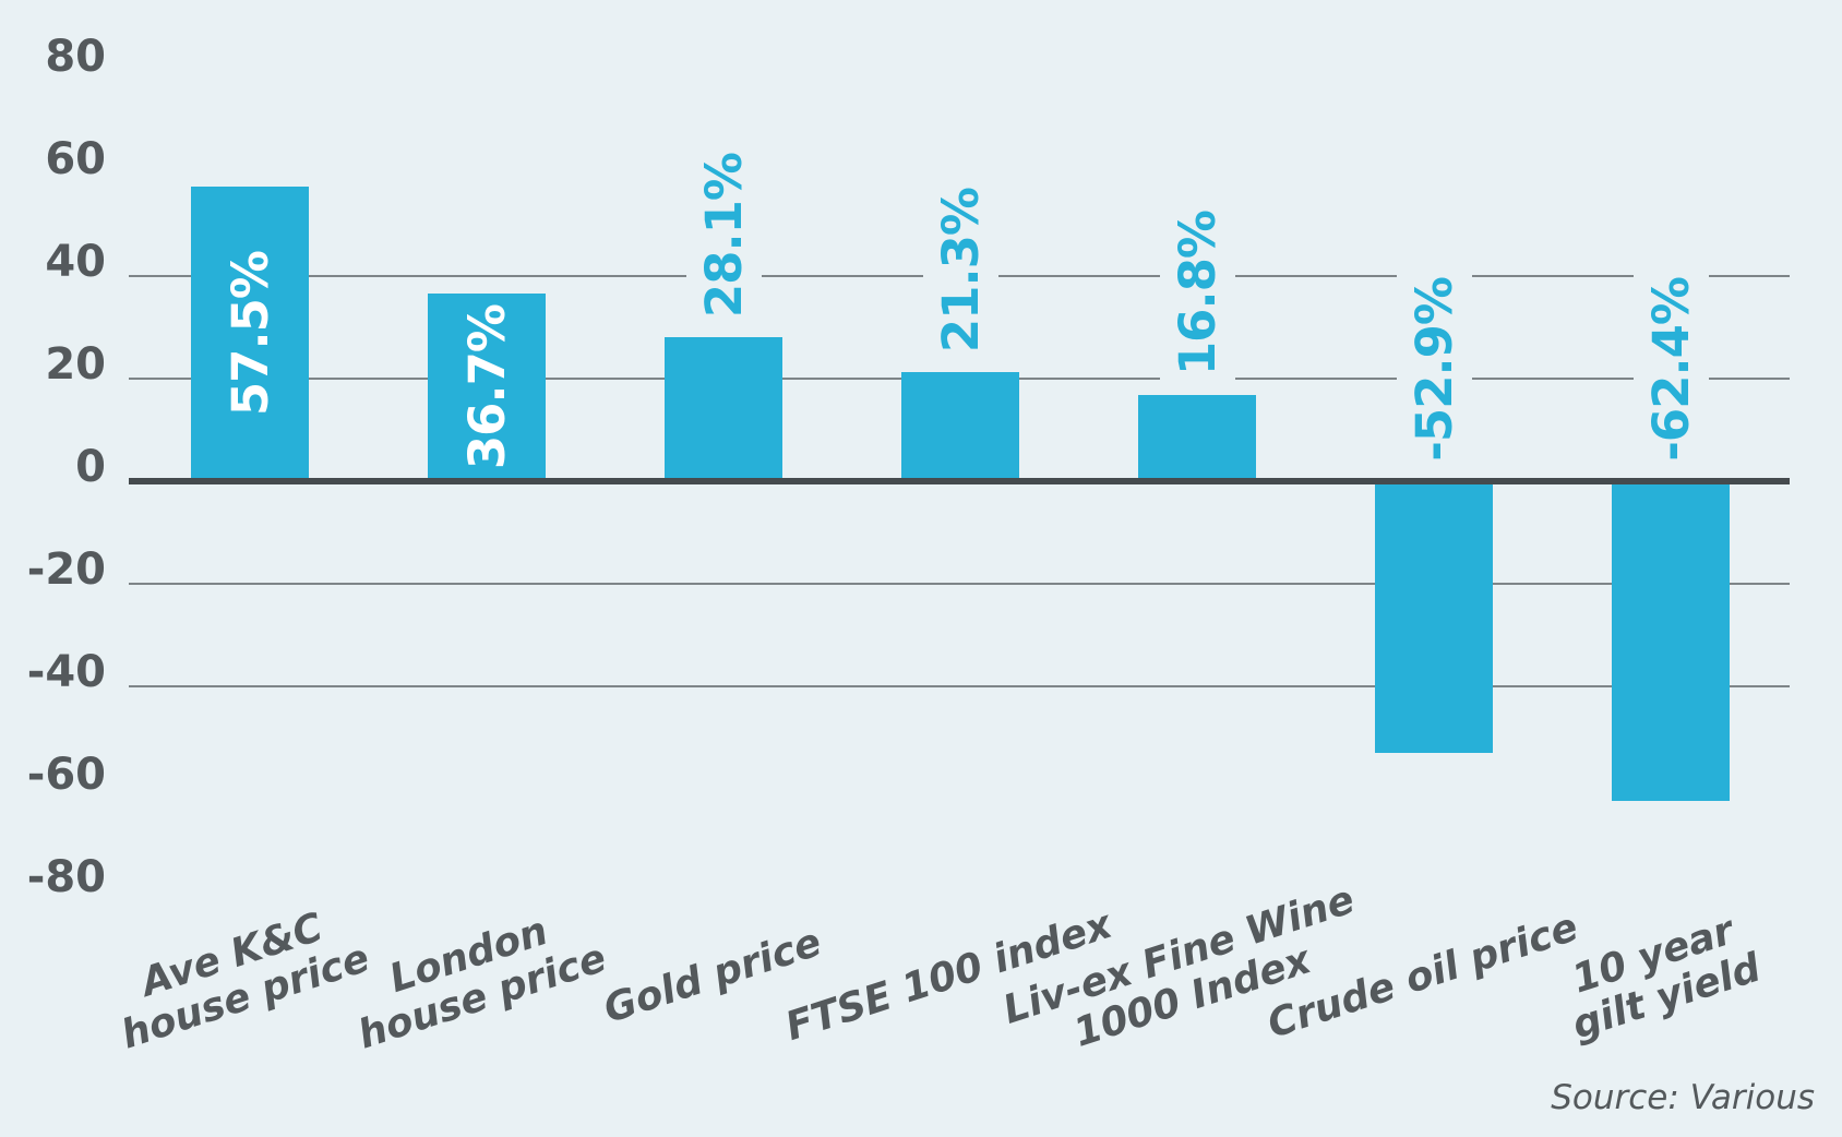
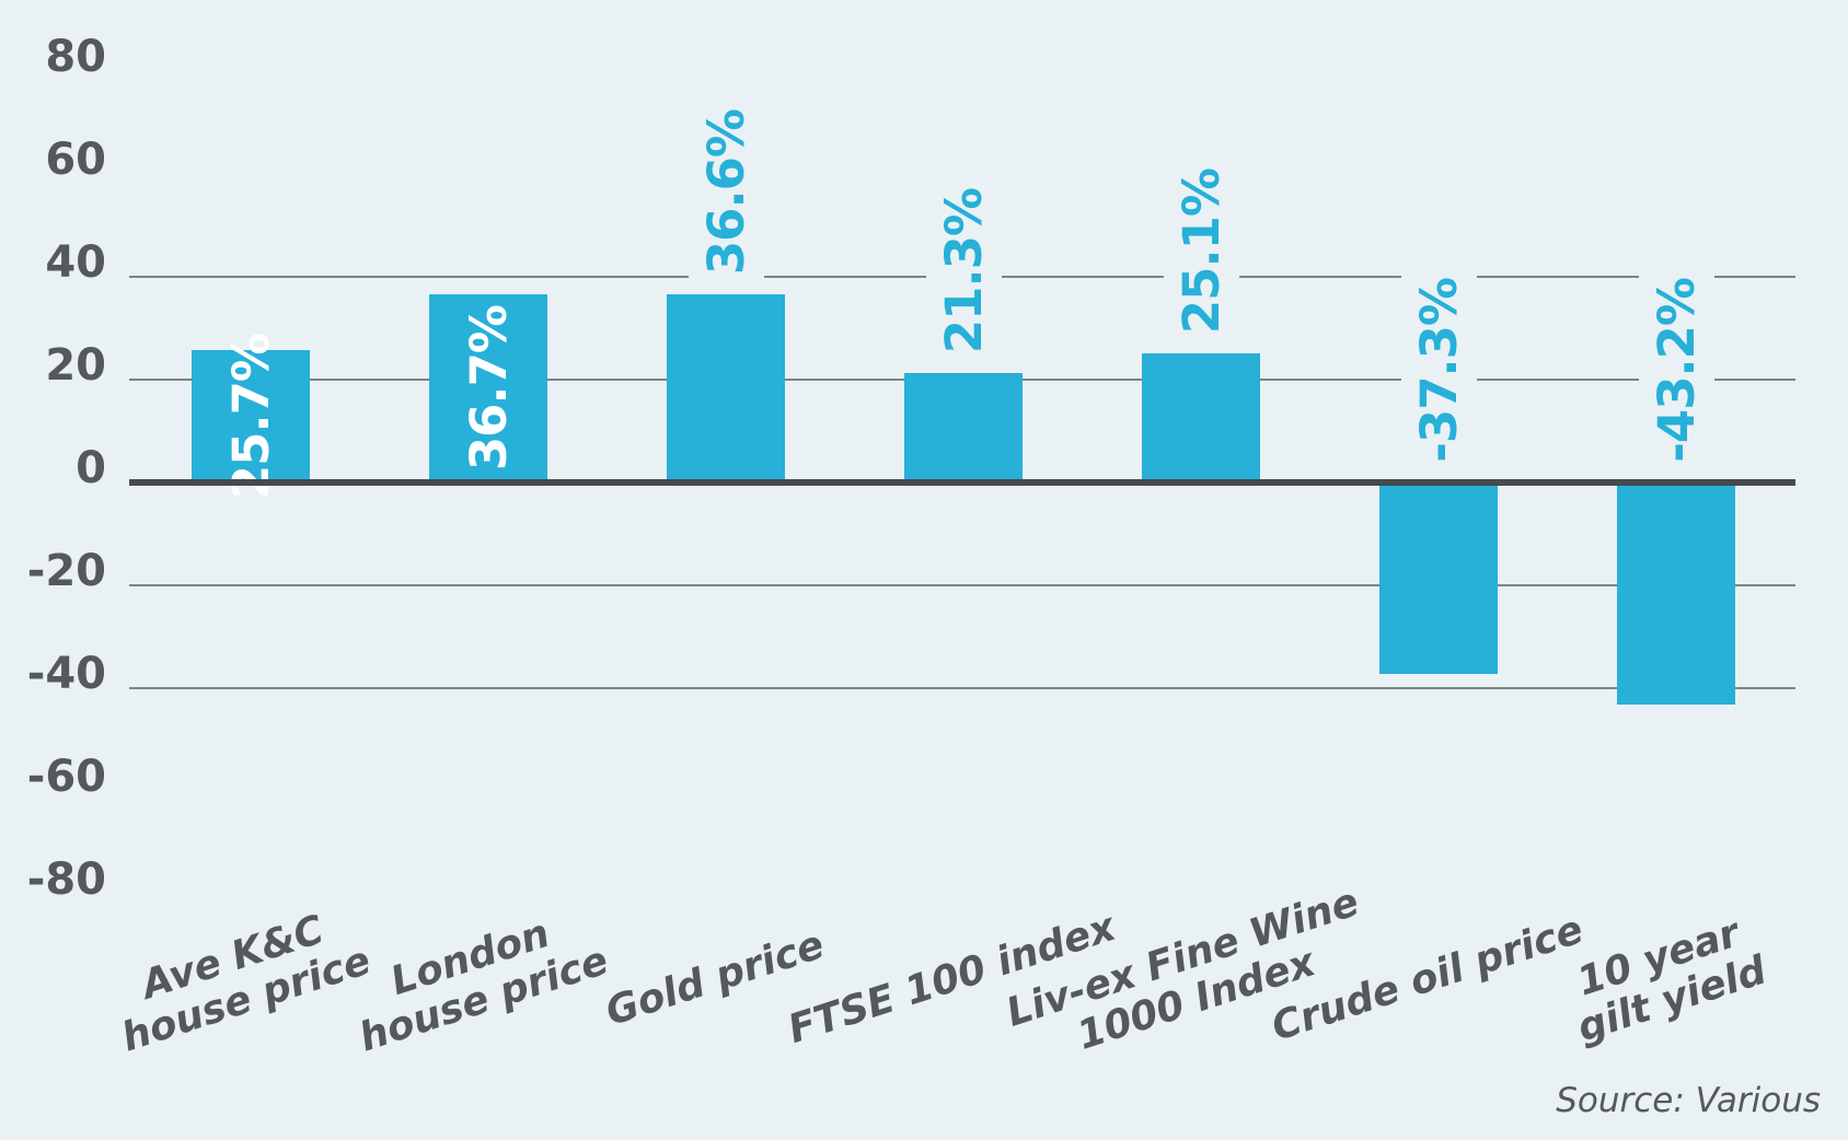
Ave K&C house price: 57.5% -> 25.7%
Gold price: 28.1% -> 36.6%
Liv-ex Fine Wine 1000 Index: 16.8% -> 25.1%
Crude oil price: -52.9% -> -37.3%
10 year gilt yield: -62.4% -> -43.2%
